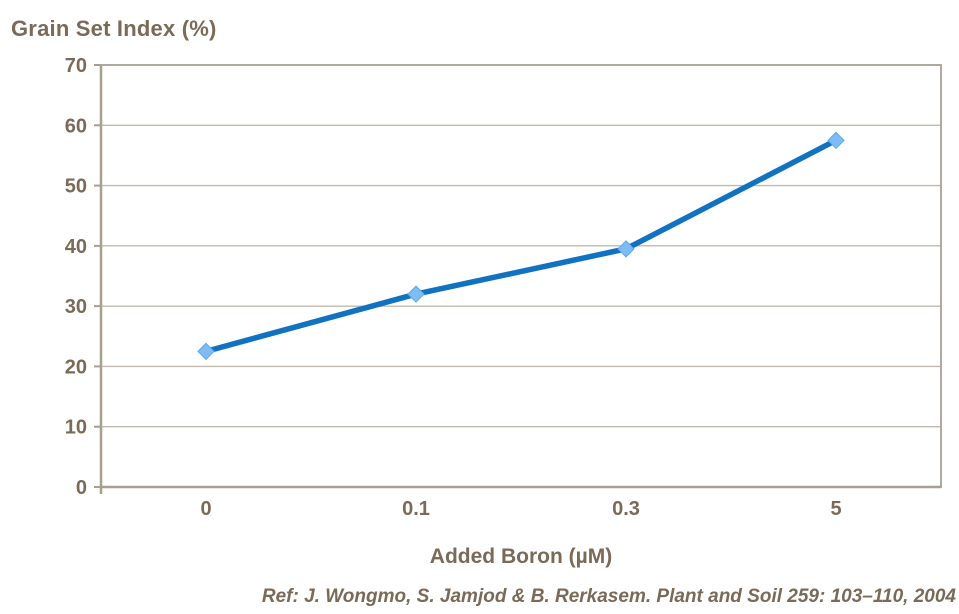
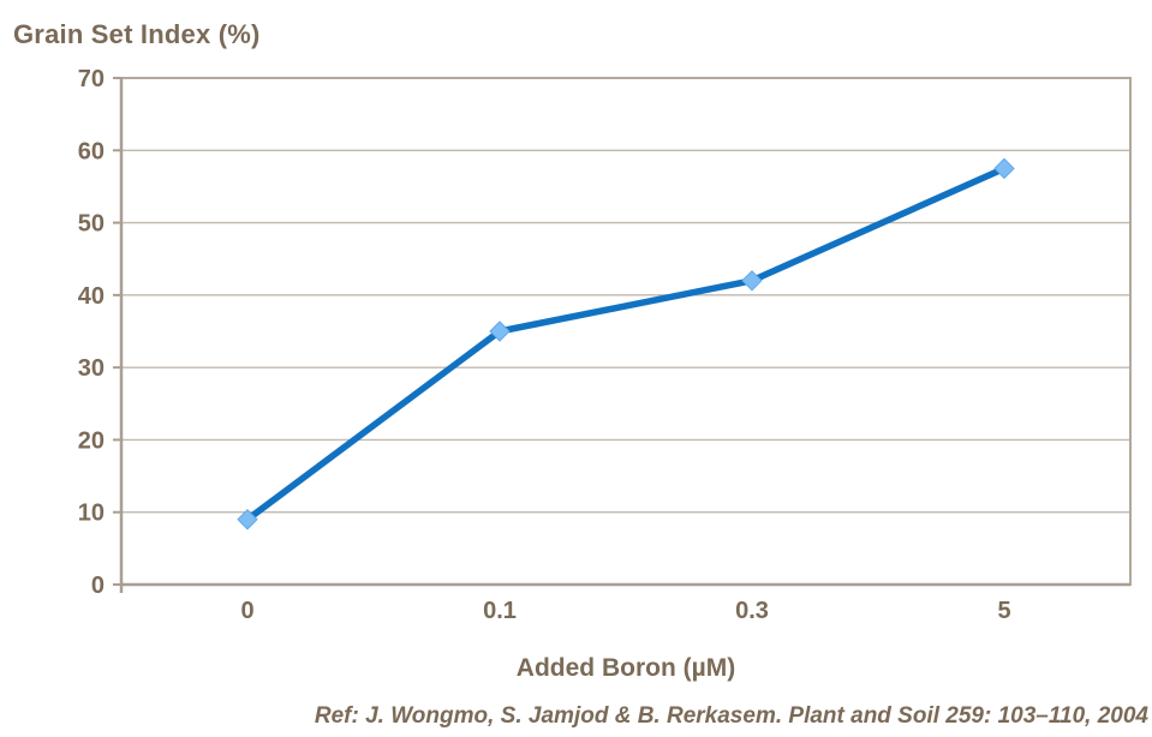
0: 22 -> 9
0.1: 32 -> 35
0.3: 40 -> 42
